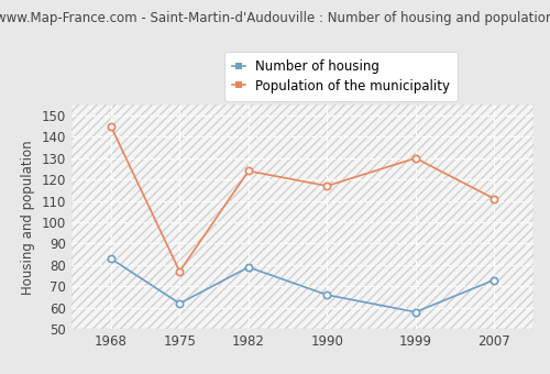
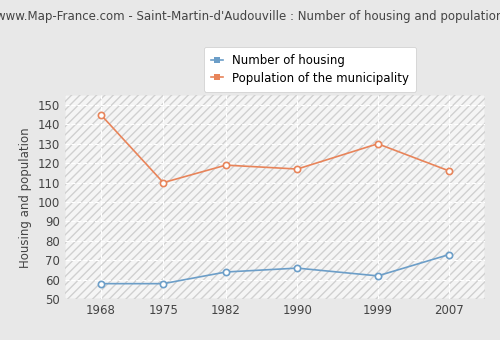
Number of housing/1968: 83 -> 58
Number of housing/1975: 62 -> 58
Population of the municipality/1975: 77 -> 110
Number of housing/1982: 79 -> 64
Population of the municipality/1982: 124 -> 119
Number of housing/1999: 58 -> 62
Population of the municipality/2007: 111 -> 116
